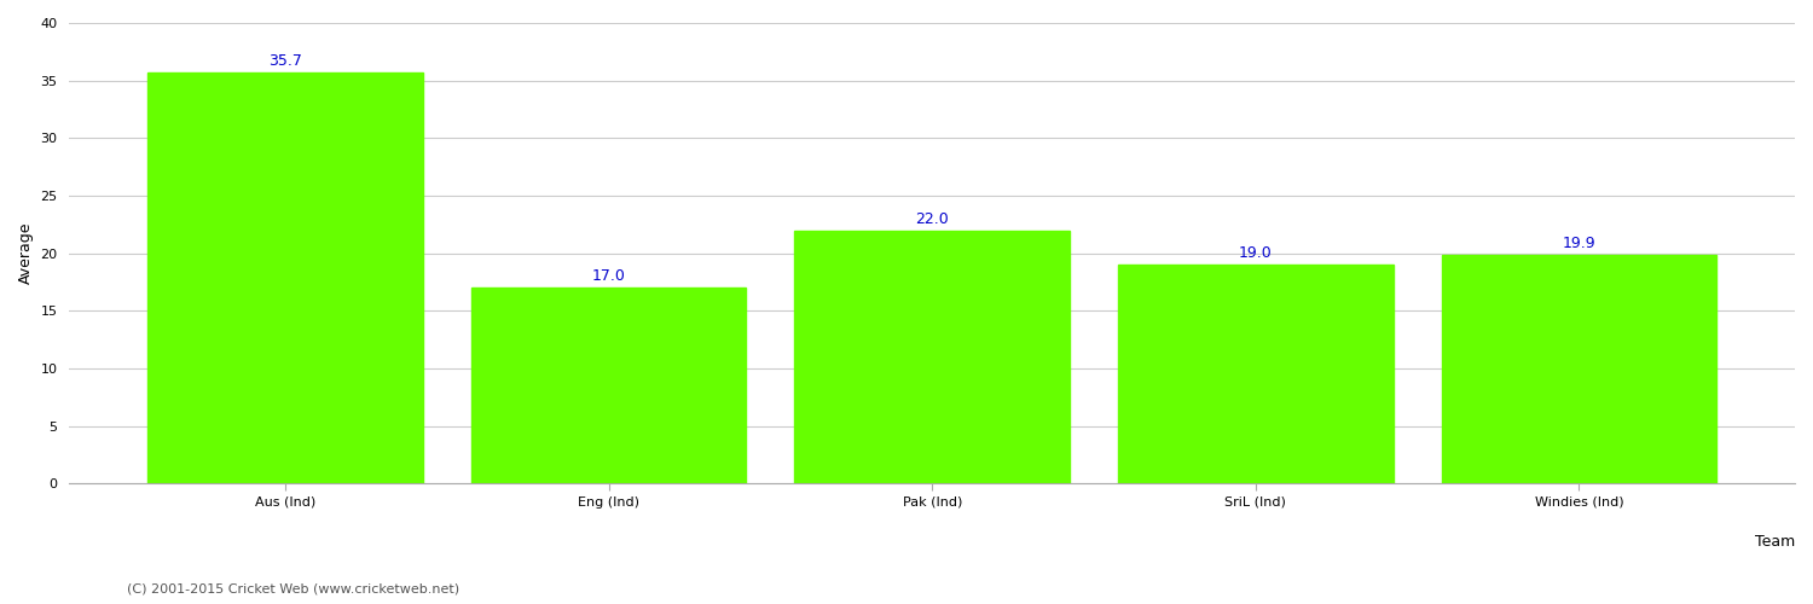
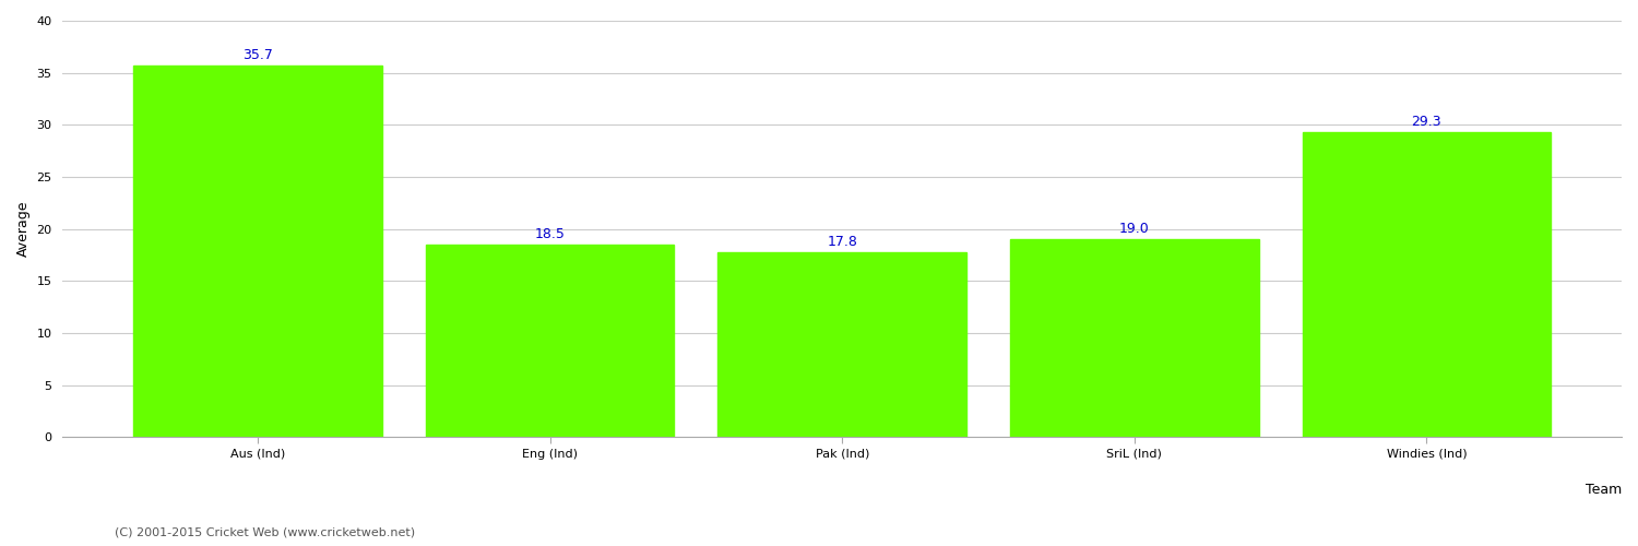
Eng (Ind): 17.0 -> 18.5
Pak (Ind): 22.0 -> 17.8
Windies (Ind): 19.9 -> 29.3
